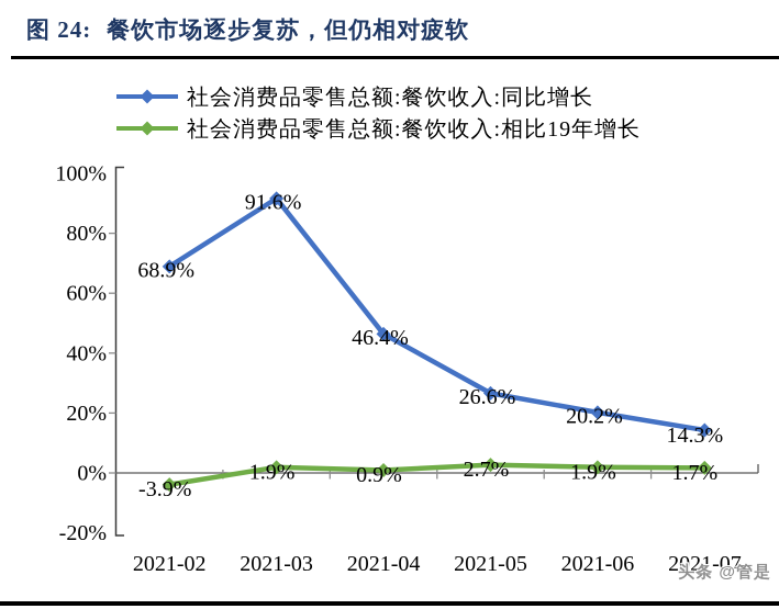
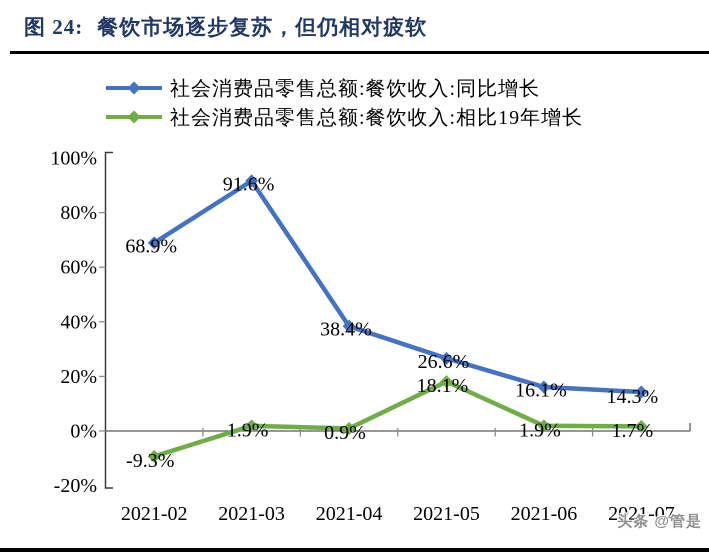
社会消费品零售总额:餐饮收入:相比19年增长/2021-02: -3.9% -> -9.3%
社会消费品零售总额:餐饮收入:同比增长/2021-04: 46.4% -> 38.4%
社会消费品零售总额:餐饮收入:相比19年增长/2021-05: 2.7% -> 18.1%
社会消费品零售总额:餐饮收入:同比增长/2021-06: 20.2% -> 16.1%
